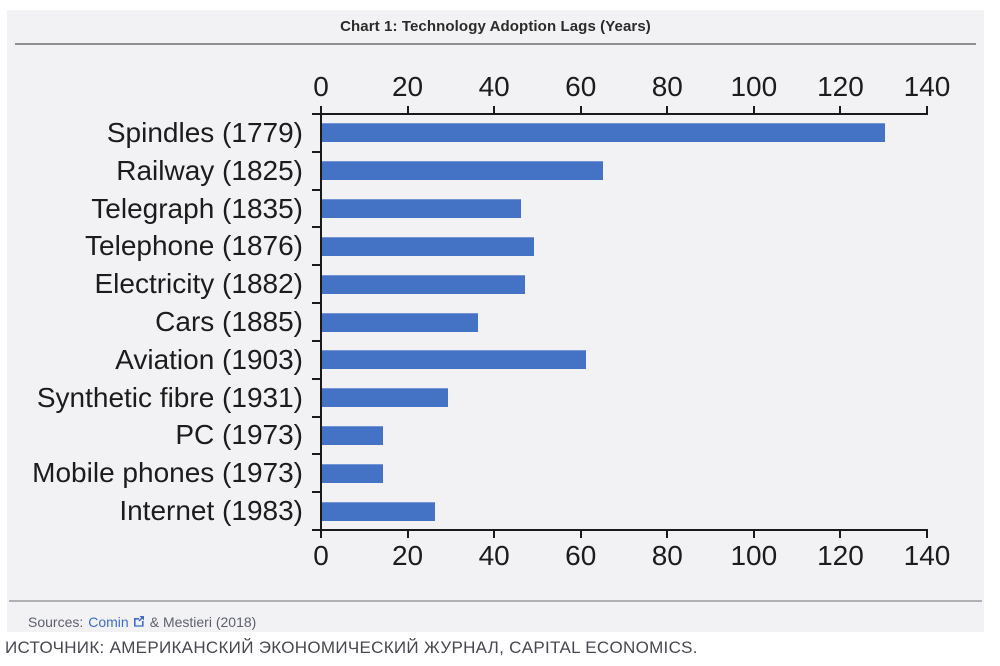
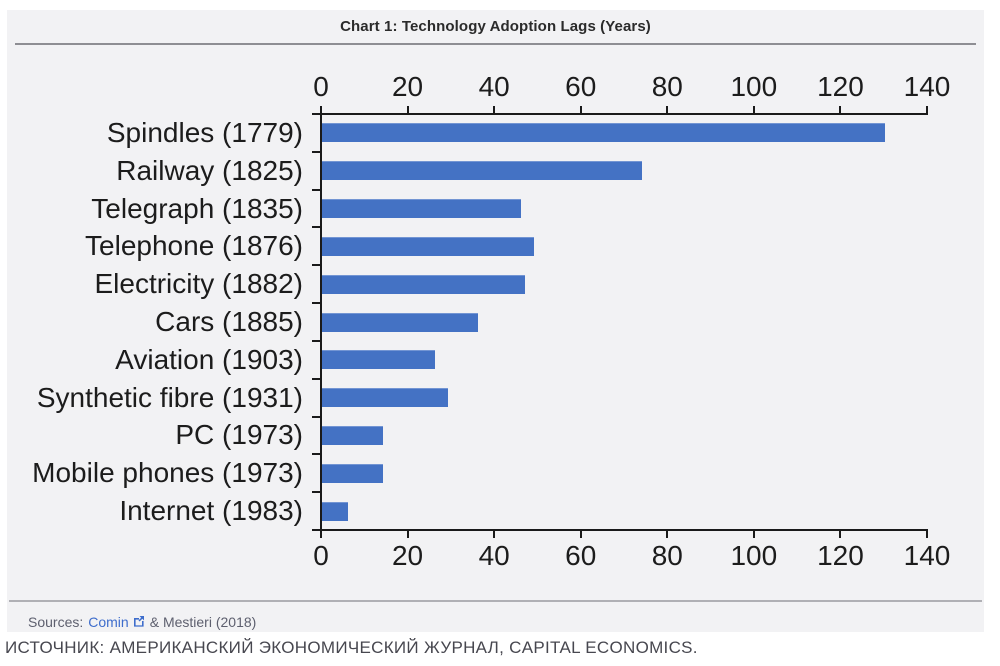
Railway (1825): 65 -> 74
Aviation (1903): 61 -> 26
Internet (1983): 26 -> 6
